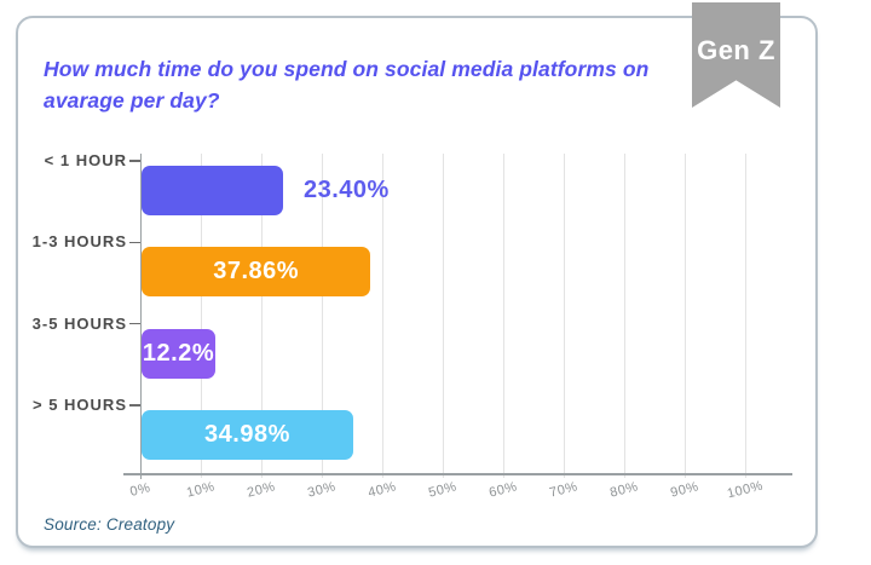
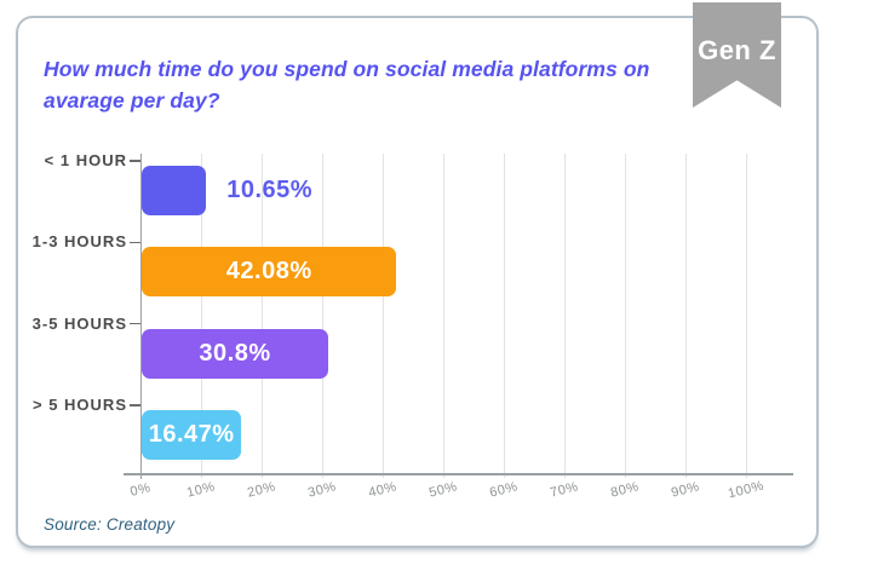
< 1 HOUR: 23.40% -> 10.65%
1-3 HOURS: 37.86% -> 42.08%
3-5 HOURS: 12.2% -> 30.8%
> 5 HOURS: 34.98% -> 16.47%
